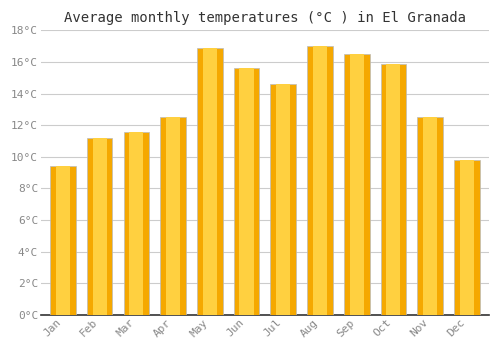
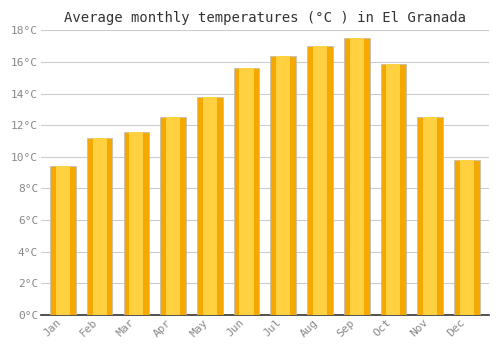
May: 16.9°C -> 13.8°C
Jul: 14.6°C -> 16.4°C
Sep: 16.5°C -> 17.5°C
